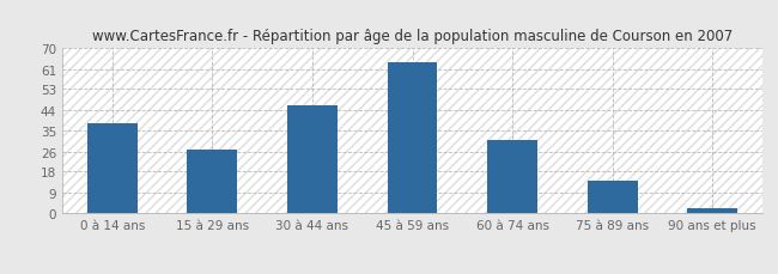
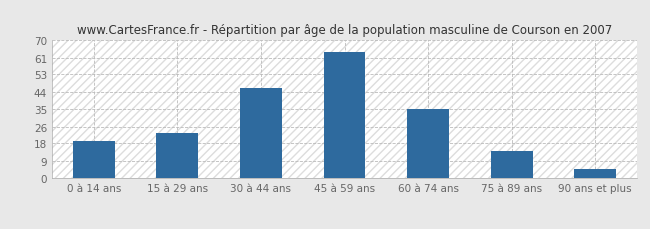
0 à 14 ans: 38 -> 19
15 à 29 ans: 27 -> 23
60 à 74 ans: 31 -> 35
90 ans et plus: 2 -> 5
